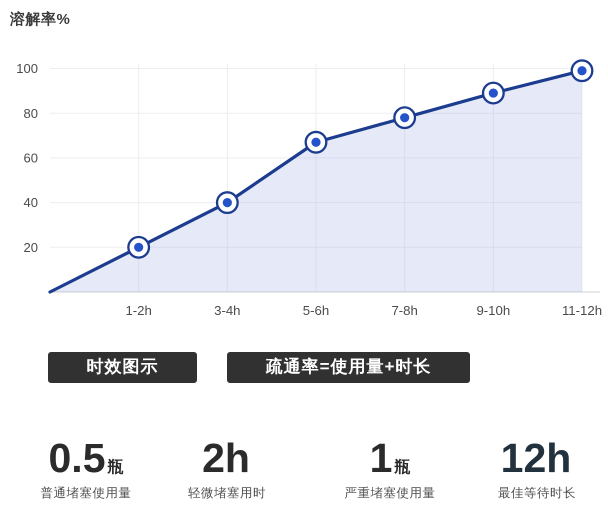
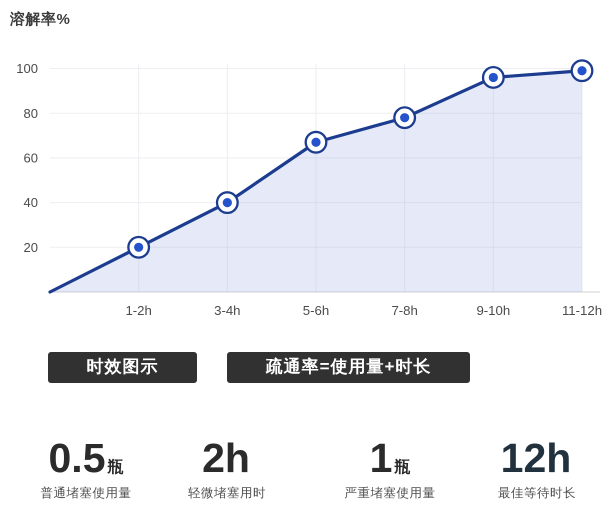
9-10h: 89 -> 96
